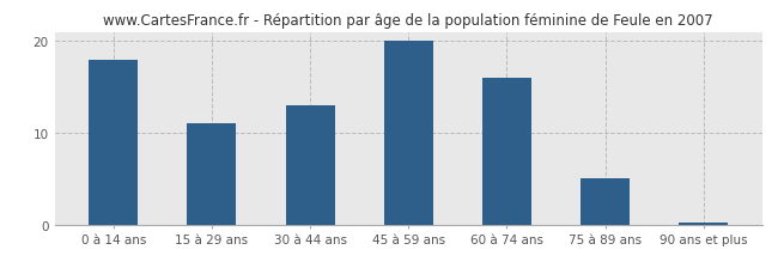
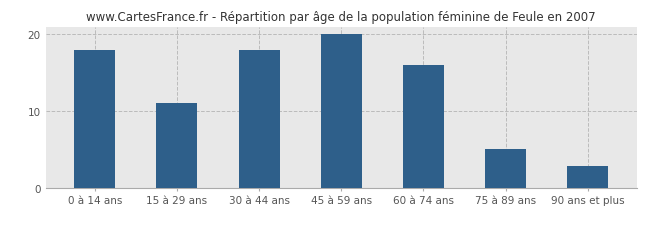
30 à 44 ans: 13.0 -> 18.0
90 ans et plus: 0.2 -> 2.8
